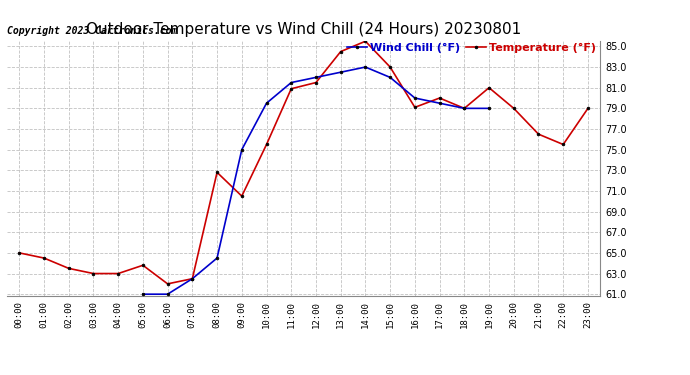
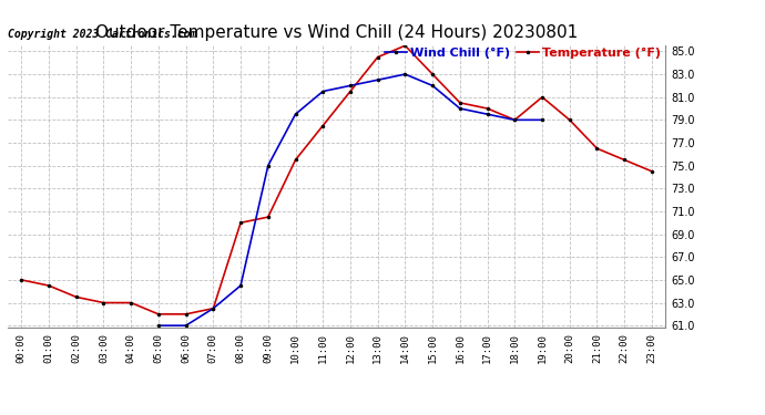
Temperature (°F)/05:00: 63.8 -> 62.0
Temperature (°F)/08:00: 72.8 -> 70.0
Temperature (°F)/11:00: 80.9 -> 78.5
Temperature (°F)/16:00: 79.1 -> 80.5
Temperature (°F)/23:00: 79.0 -> 74.5
